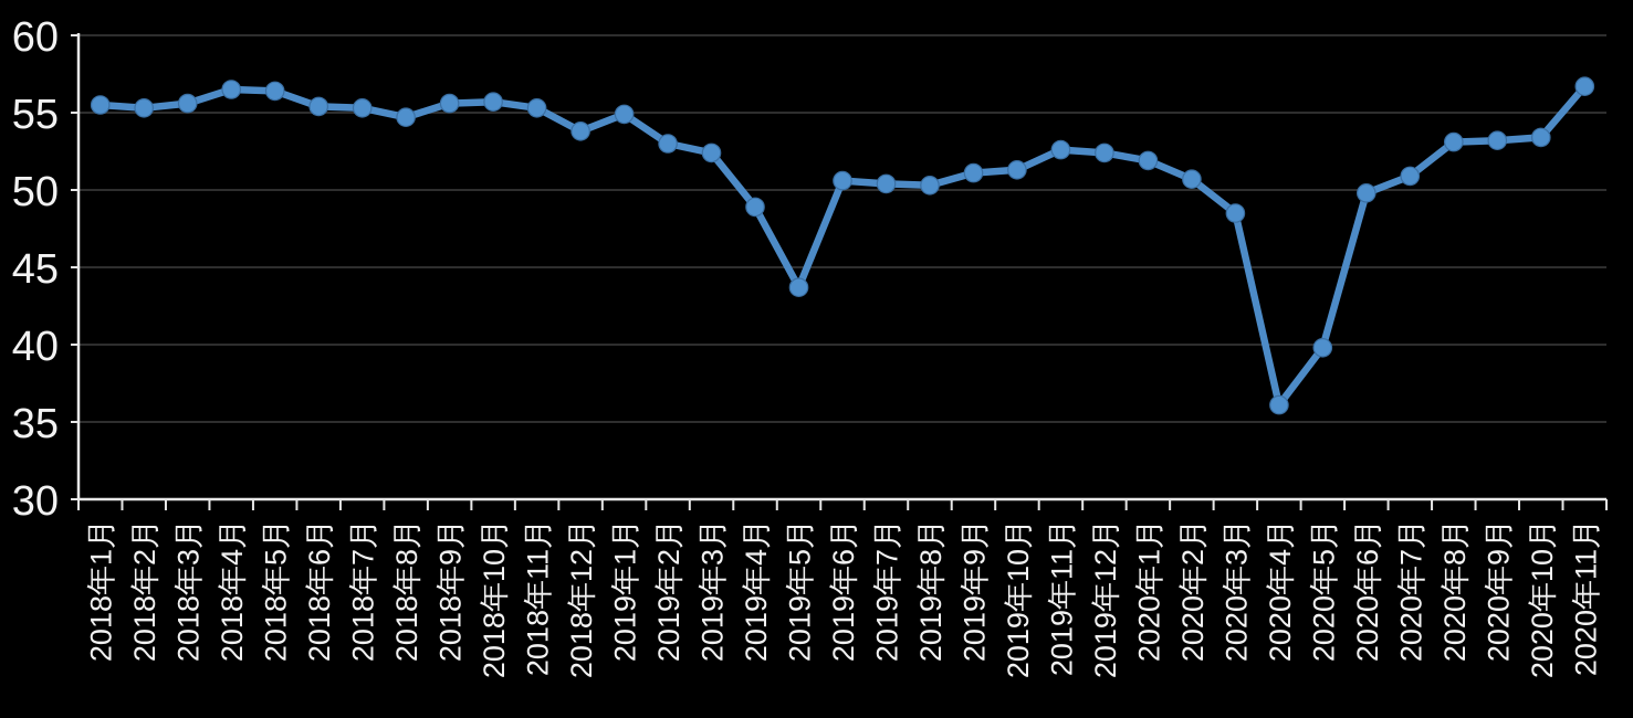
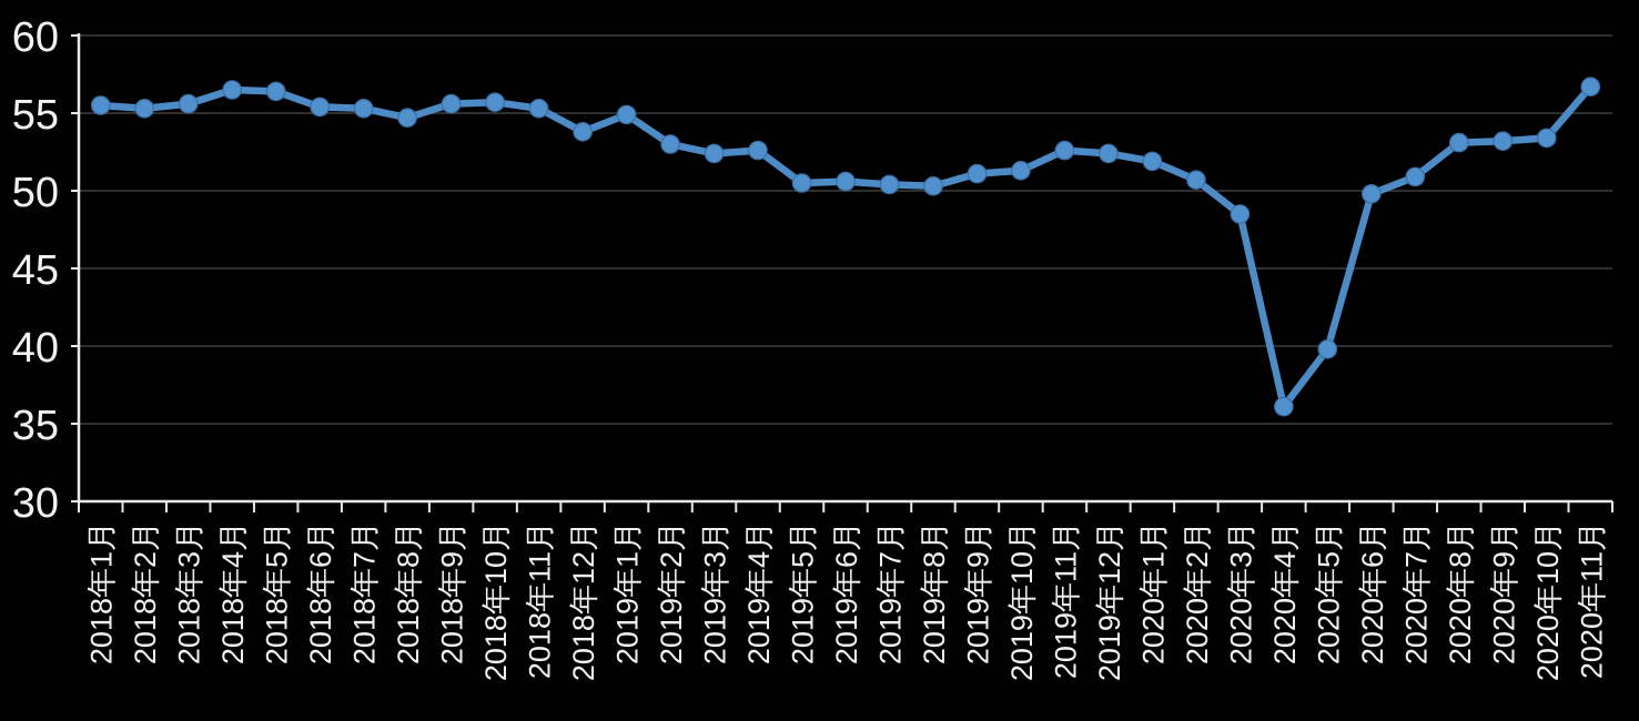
2019年4月: 48.9 -> 52.6
2019年5月: 43.7 -> 50.5
